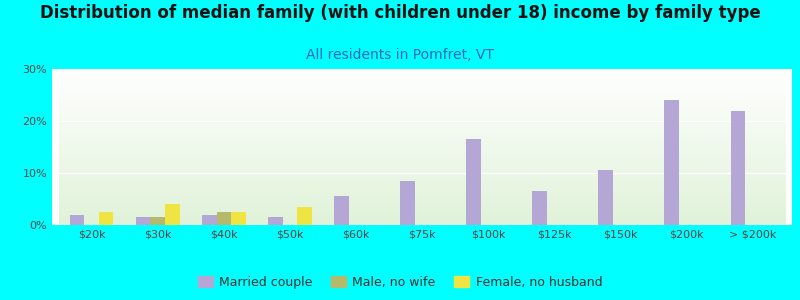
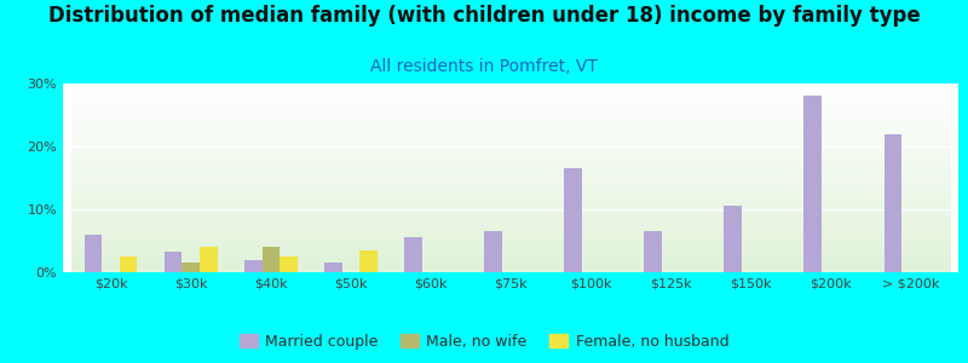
Married couple/$20k: 2.0% -> 6.0%
Married couple/$30k: 1.5% -> 3.2%
Male, no wife/$40k: 2.5% -> 4.0%
Married couple/$75k: 8.5% -> 6.6%
Married couple/$200k: 24.0% -> 28.0%
